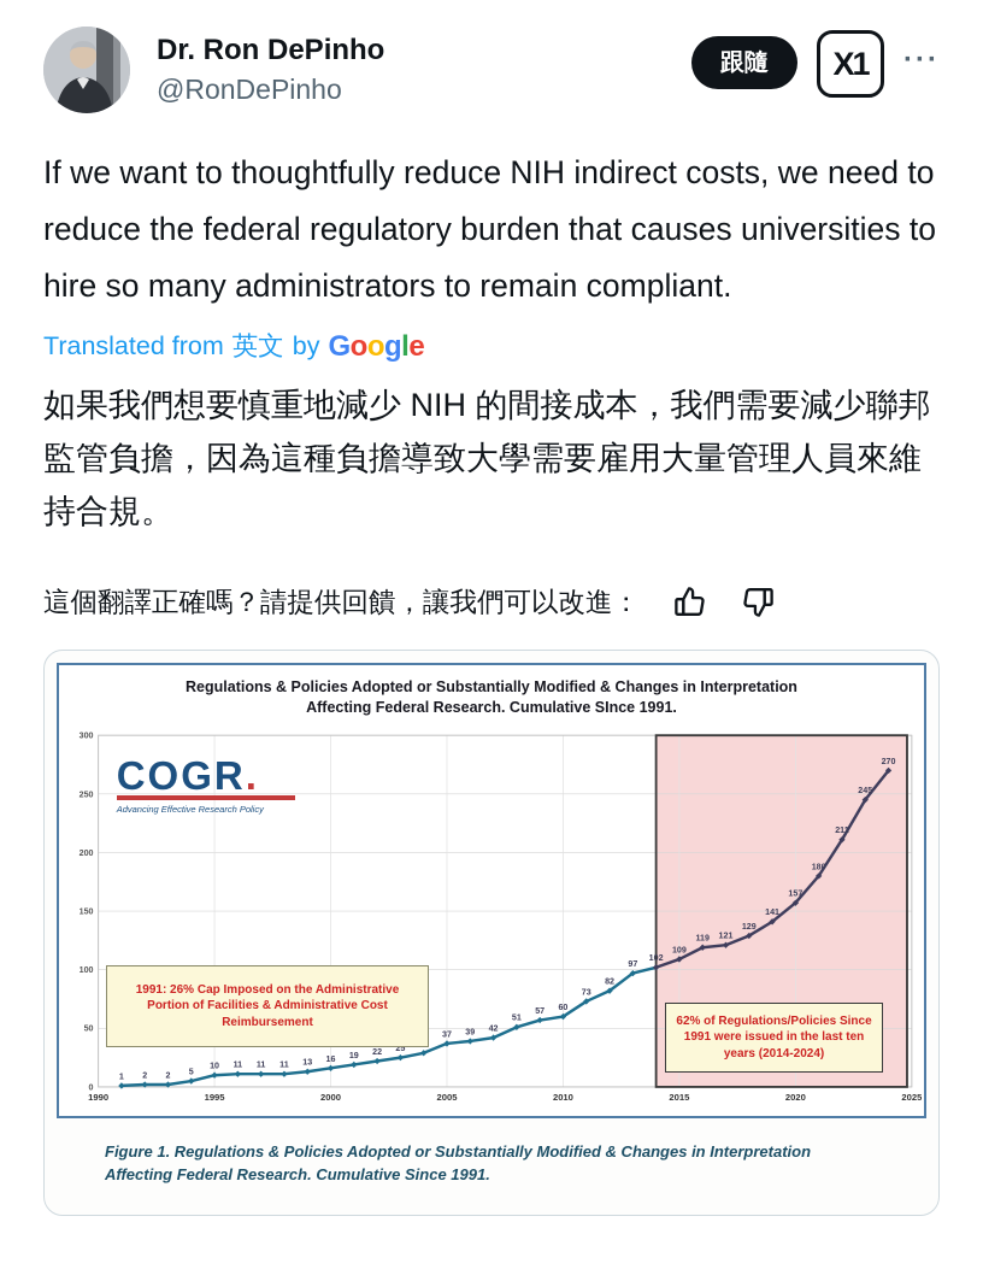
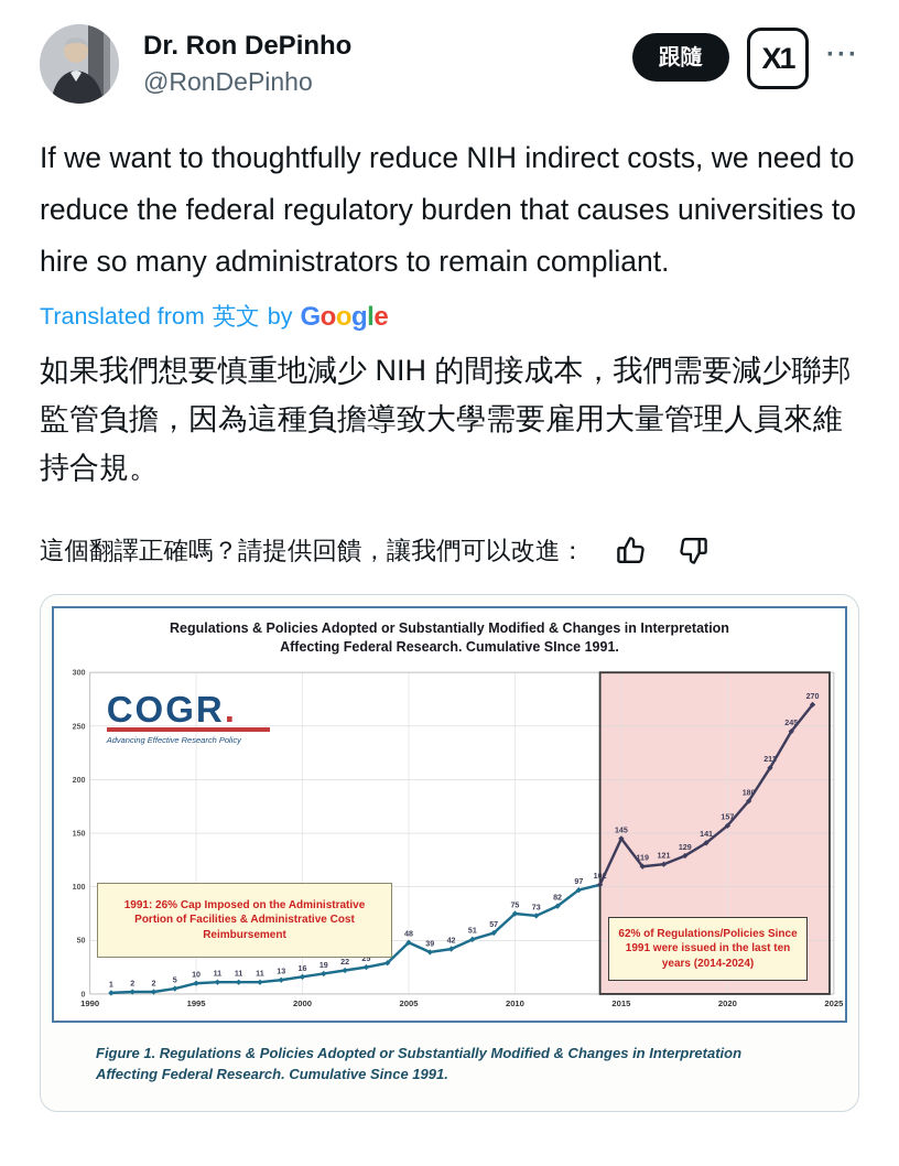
2005: 37 -> 48
2010: 60 -> 75
2015: 109 -> 145
